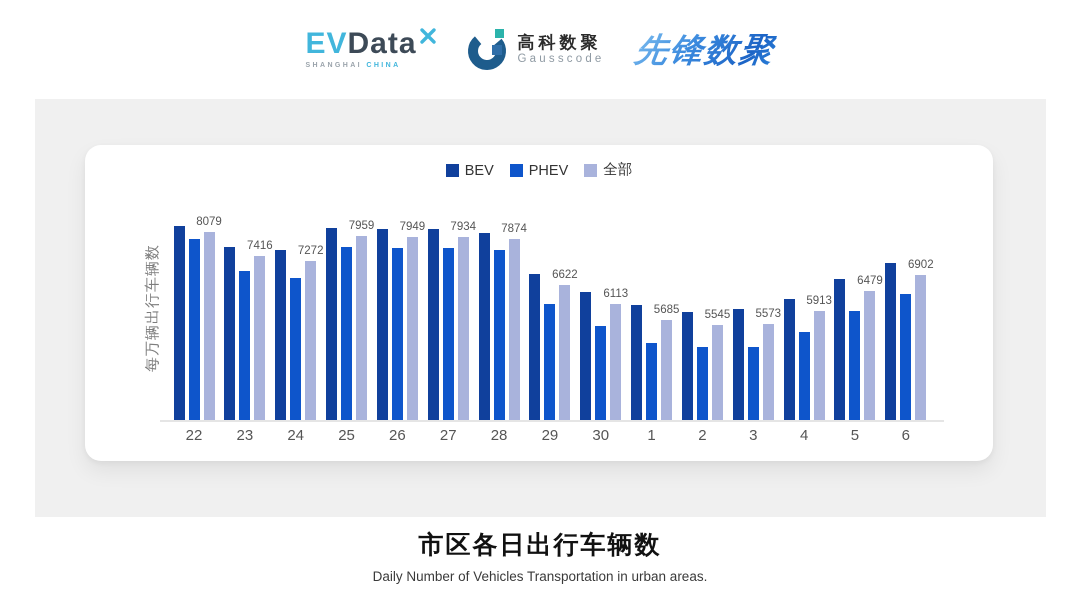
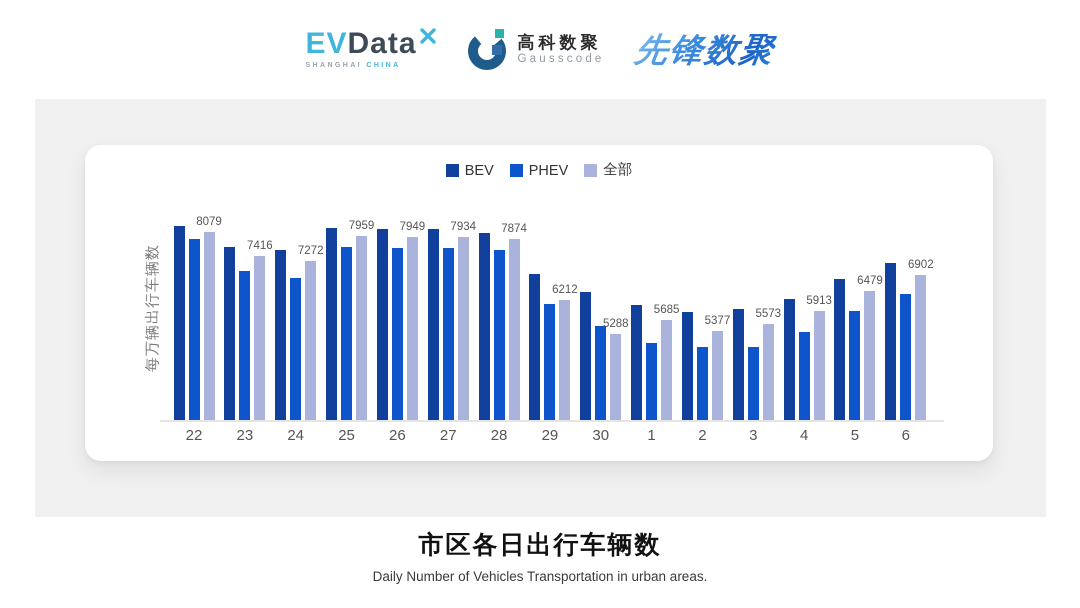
全部/29: 6622 -> 6212
全部/30: 6113 -> 5288
全部/2: 5545 -> 5377
